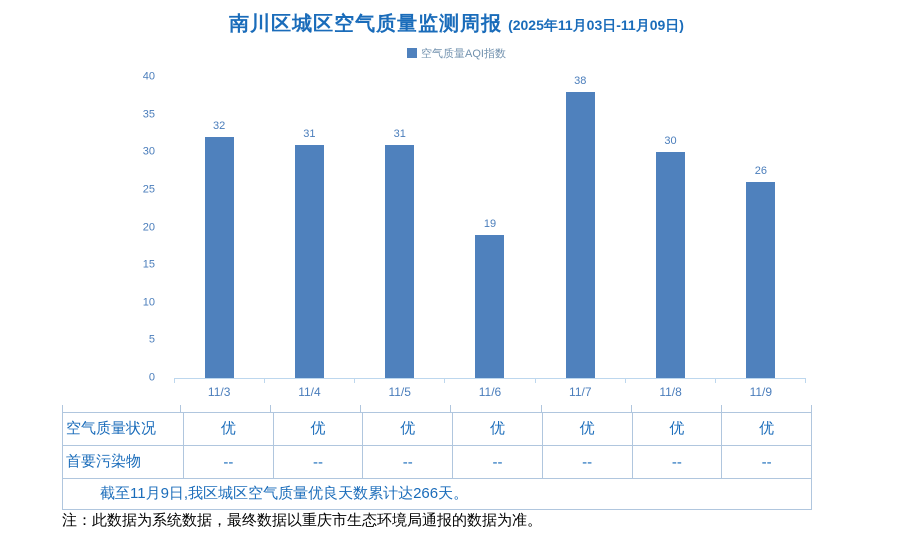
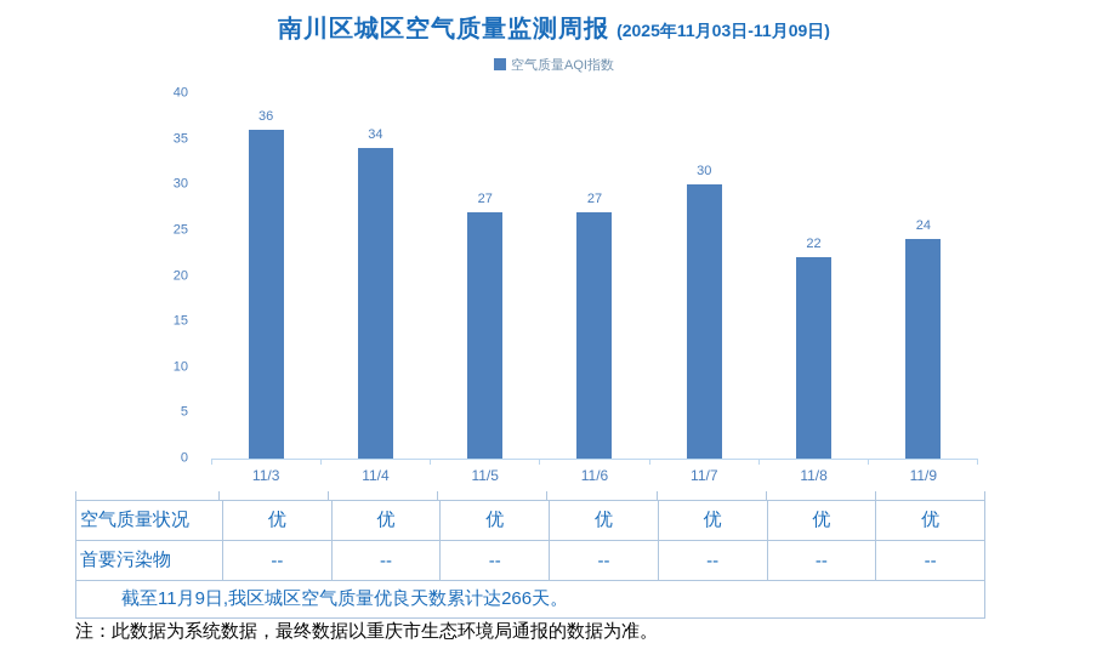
11/3: 32 -> 36
11/4: 31 -> 34
11/5: 31 -> 27
11/6: 19 -> 27
11/7: 38 -> 30
11/8: 30 -> 22
11/9: 26 -> 24
